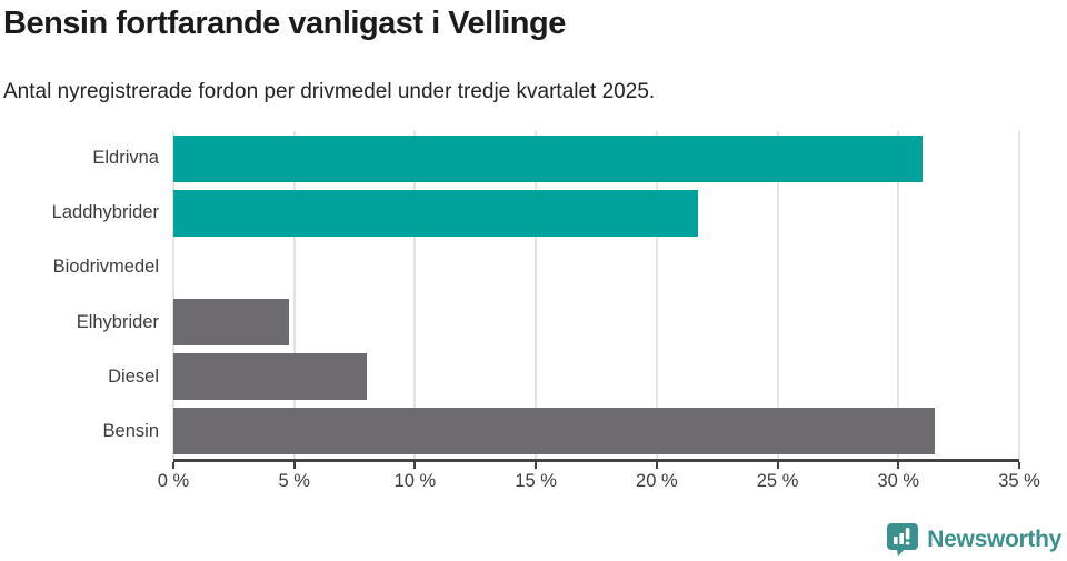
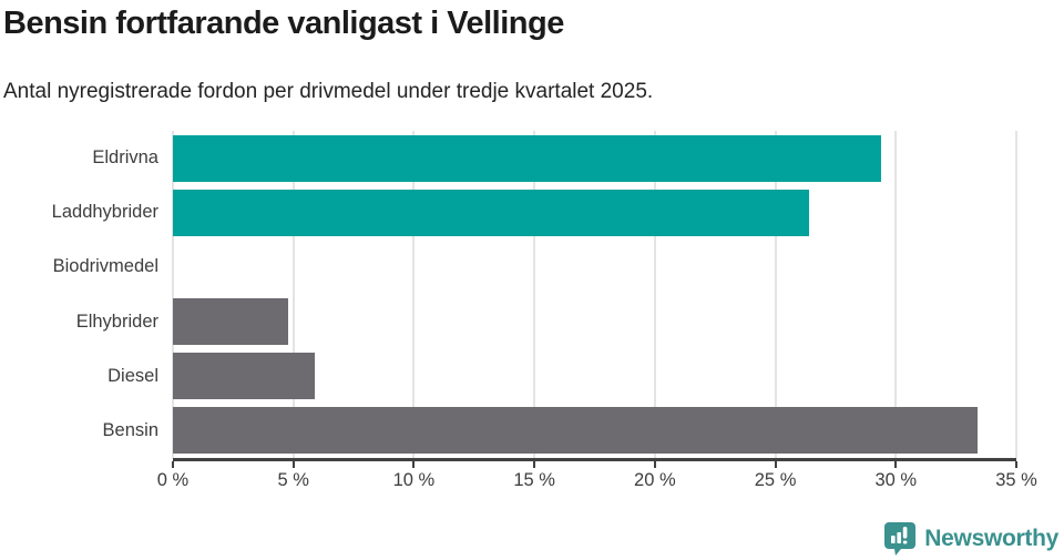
Eldrivna: 31.0% -> 29.4%
Laddhybrider: 21.7% -> 26.4%
Diesel: 8.0% -> 5.9%
Bensin: 31.5% -> 33.4%
